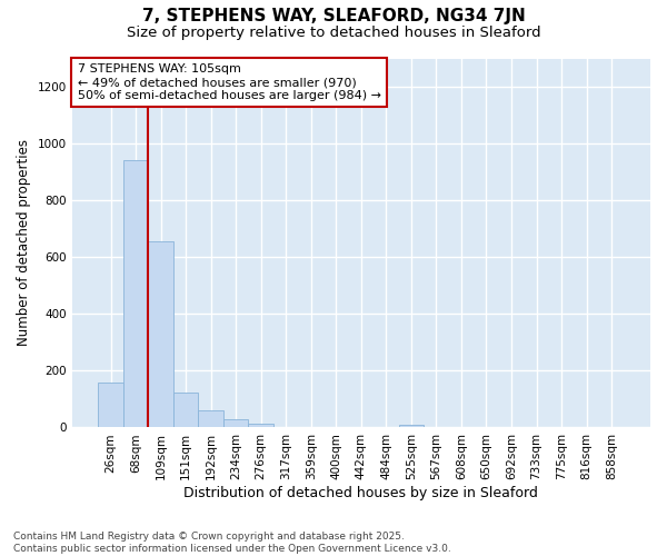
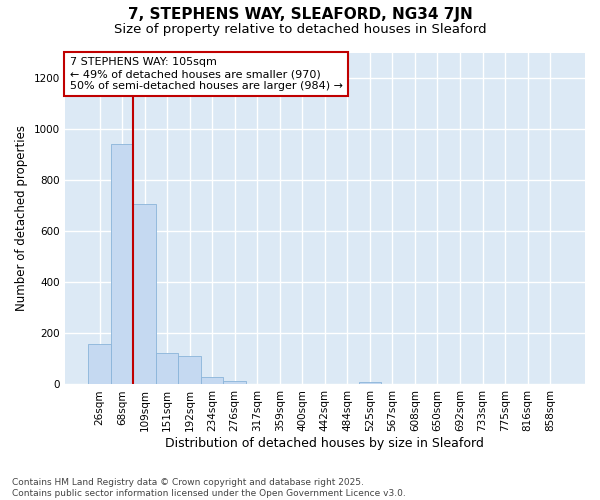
109sqm: 655 -> 705
192sqm: 60 -> 110
